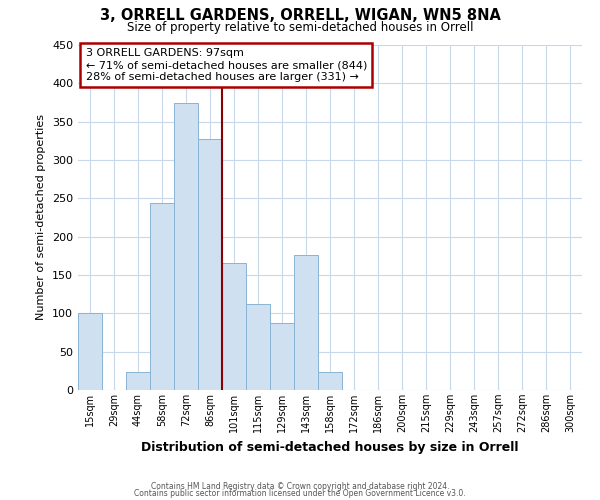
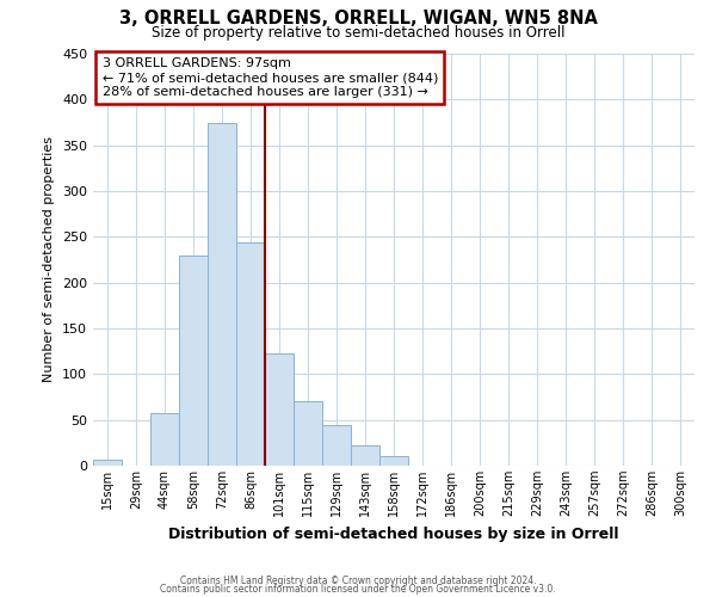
15sqm: 100 -> 7
44sqm: 24 -> 57
58sqm: 244 -> 229
86sqm: 328 -> 244
101sqm: 166 -> 122
115sqm: 112 -> 70
129sqm: 88 -> 44
143sqm: 176 -> 22
158sqm: 24 -> 10
